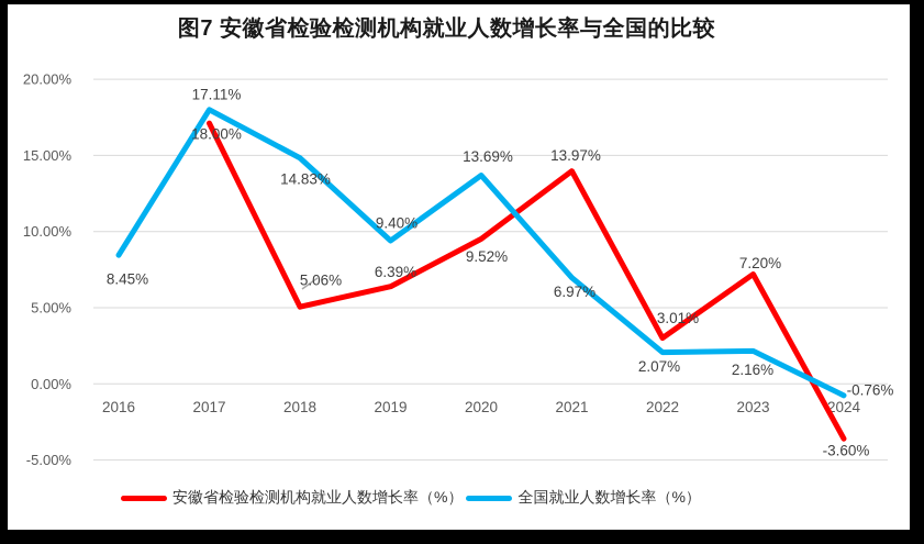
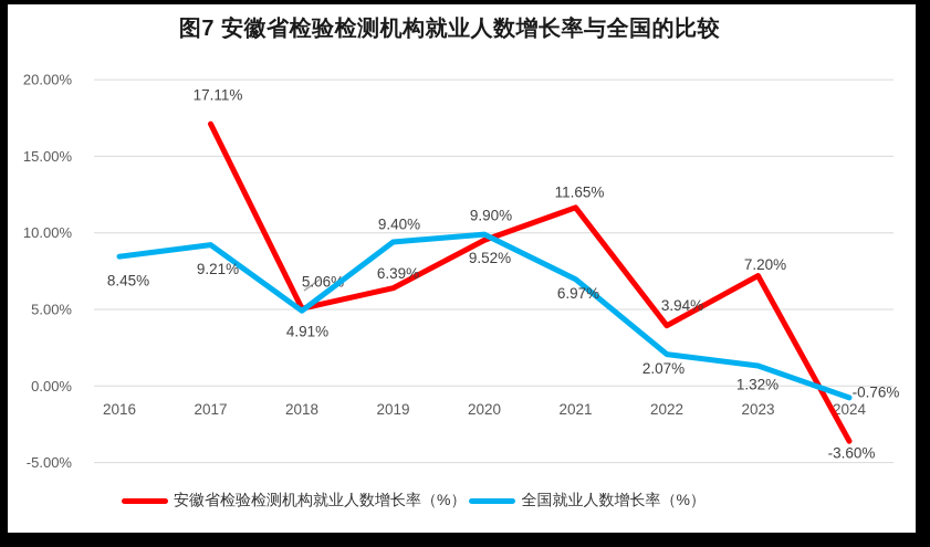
全国就业人数增长率（%）/2017: 18.00% -> 9.21%
全国就业人数增长率（%）/2018: 14.83% -> 4.91%
全国就业人数增长率（%）/2020: 13.69% -> 9.90%
安徽省检验检测机构就业人数增长率（%）/2021: 13.97% -> 11.65%
安徽省检验检测机构就业人数增长率（%）/2022: 3.01% -> 3.94%
全国就业人数增长率（%）/2023: 2.16% -> 1.32%
